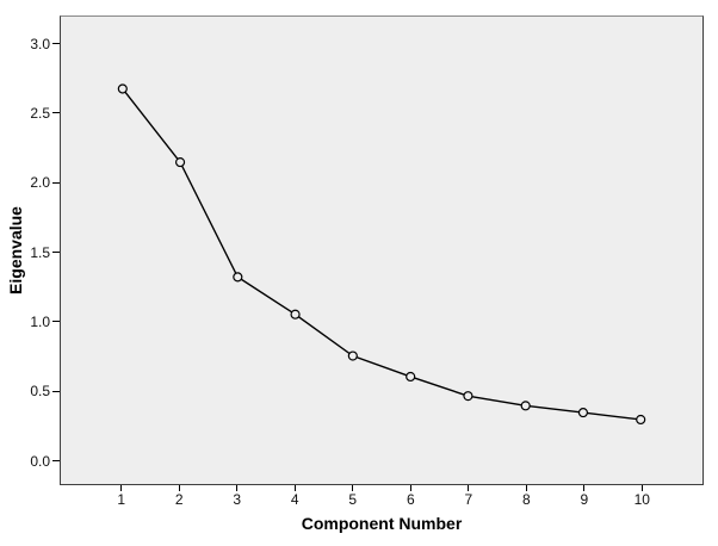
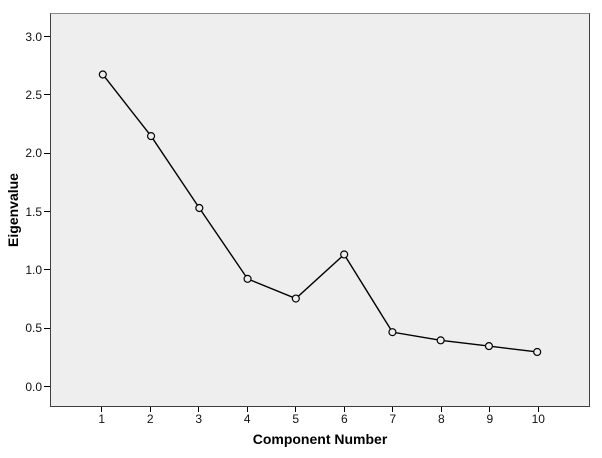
3: 1.32 -> 1.53
4: 1.05 -> 0.92
6: 0.60 -> 1.13
